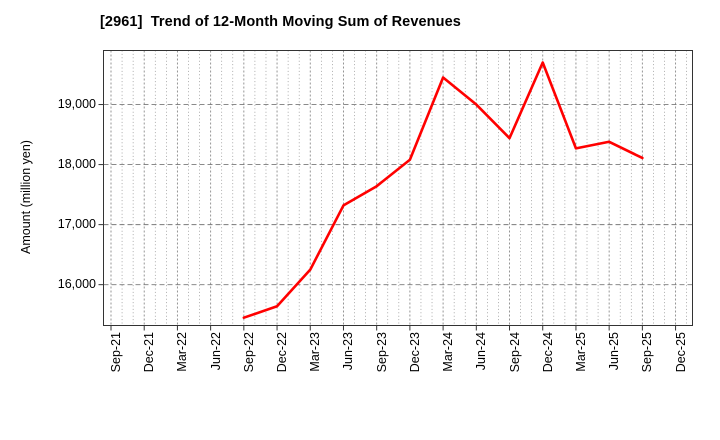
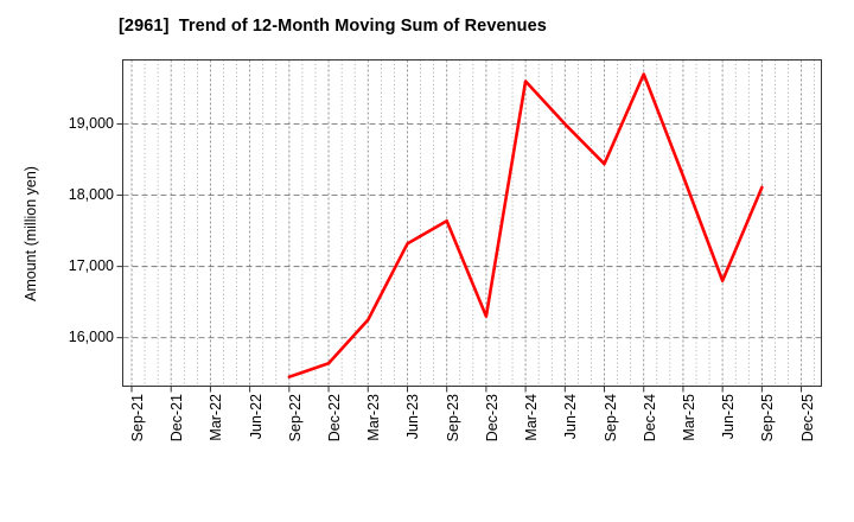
Dec-23: 18100 -> 16300
Mar-24: 19400 -> 19600
Jun-25: 18400 -> 16800
